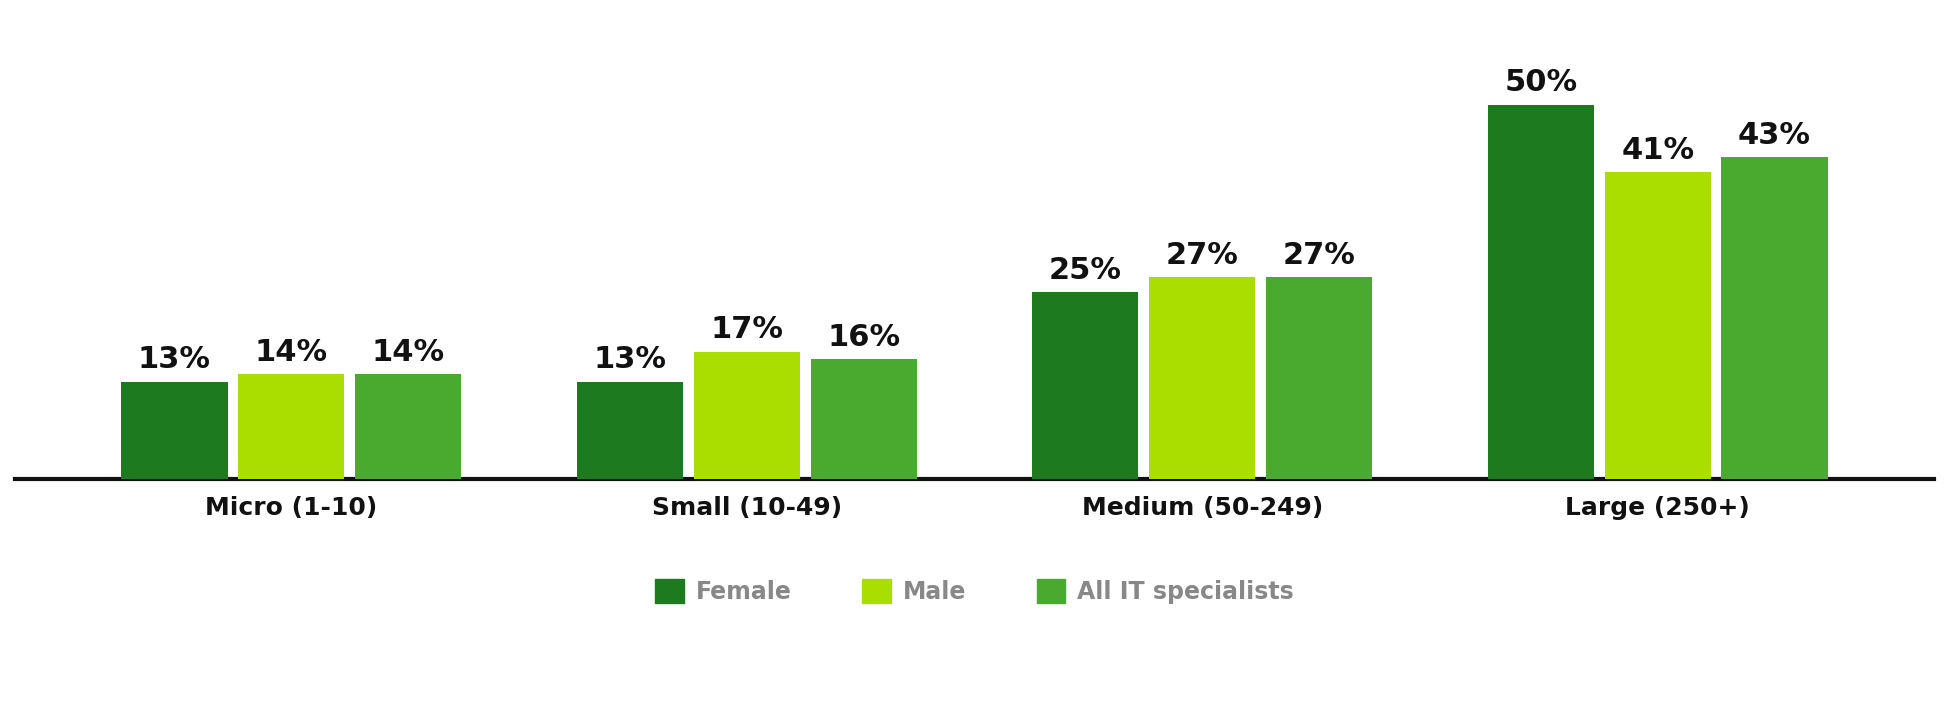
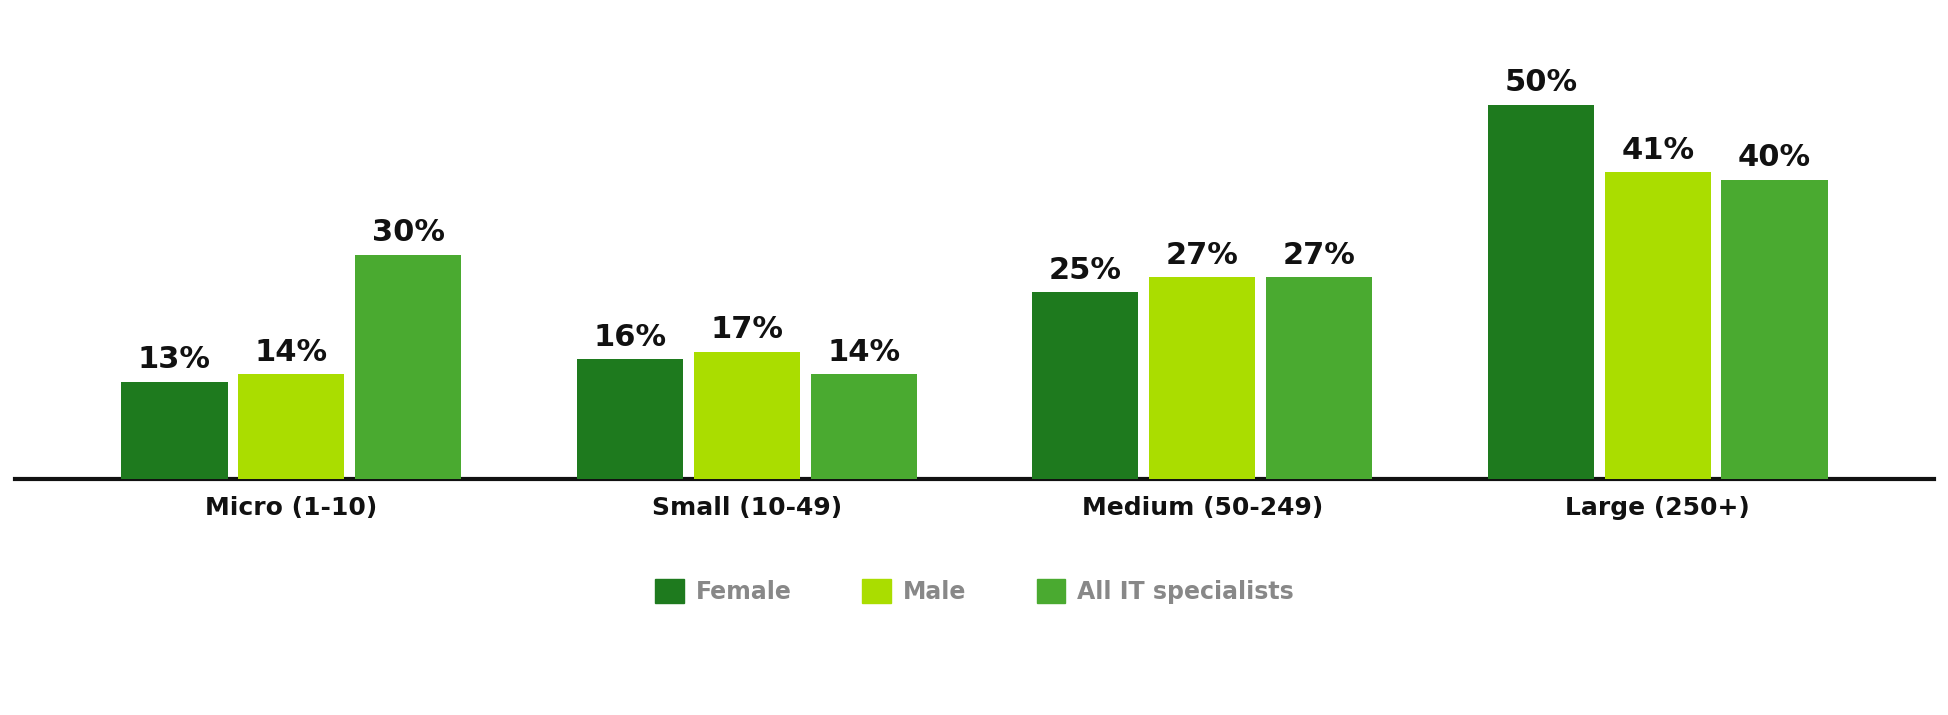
All IT specialists/Micro (1-10): 14% -> 30%
Female/Small (10-49): 13% -> 16%
All IT specialists/Small (10-49): 16% -> 14%
All IT specialists/Large (250+): 43% -> 40%
